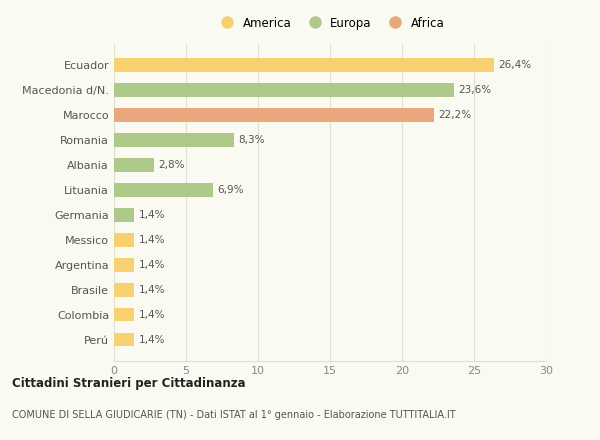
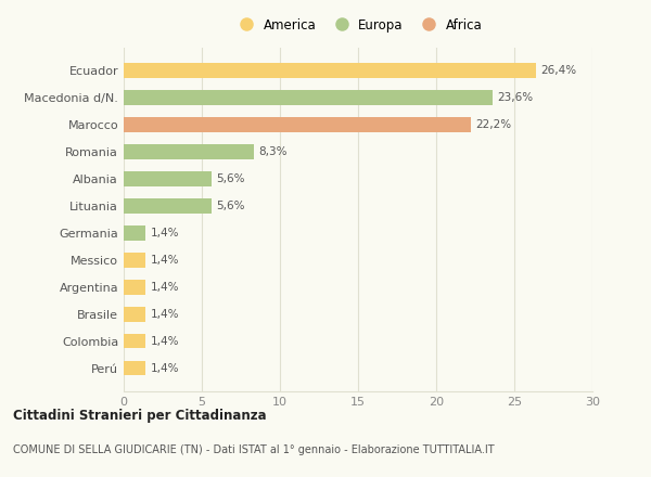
Albania: 2,8% -> 5,6%
Lituania: 6,9% -> 5,6%
